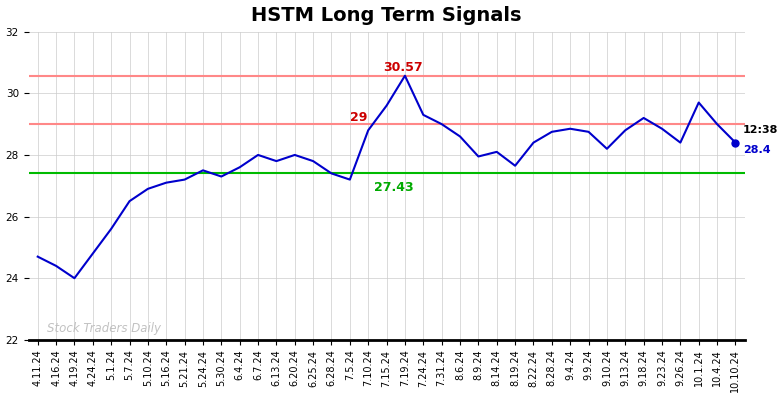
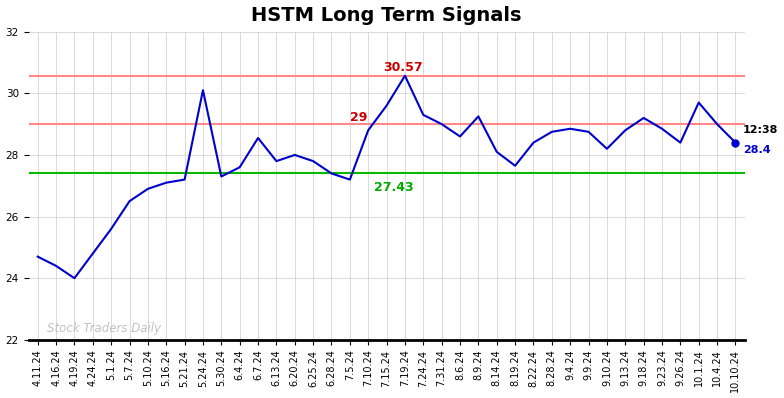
5.24.24: 27.50 -> 30.10
6.7.24: 28.00 -> 28.55
8.9.24: 27.95 -> 29.25
